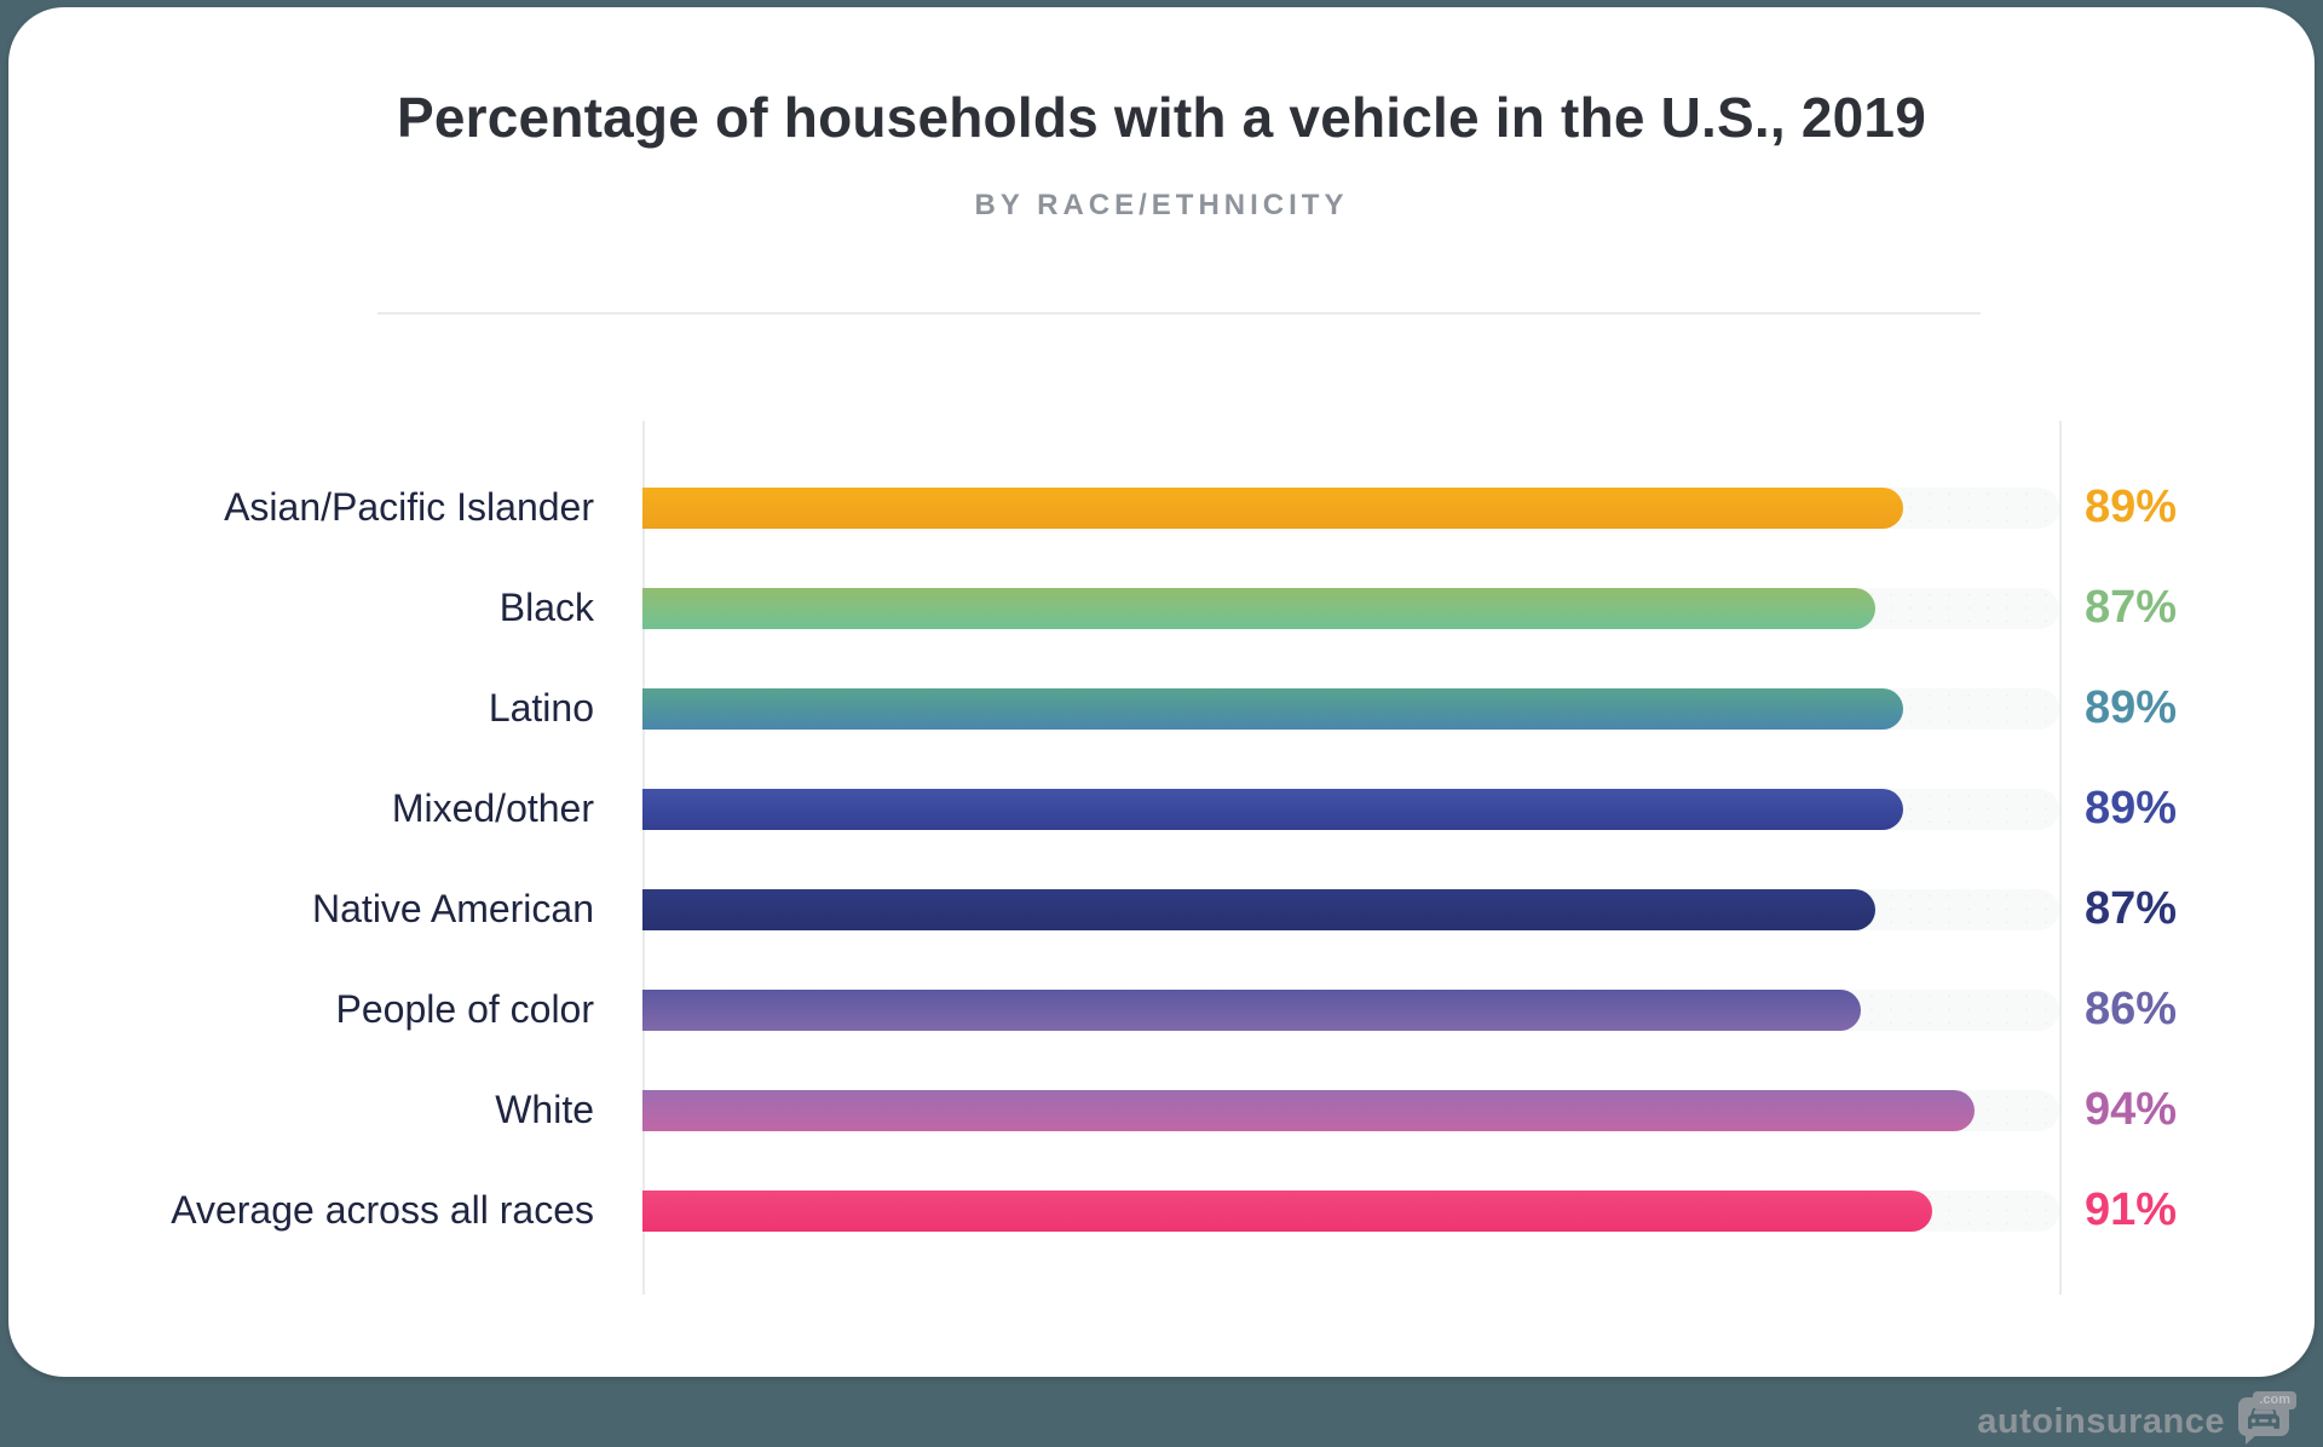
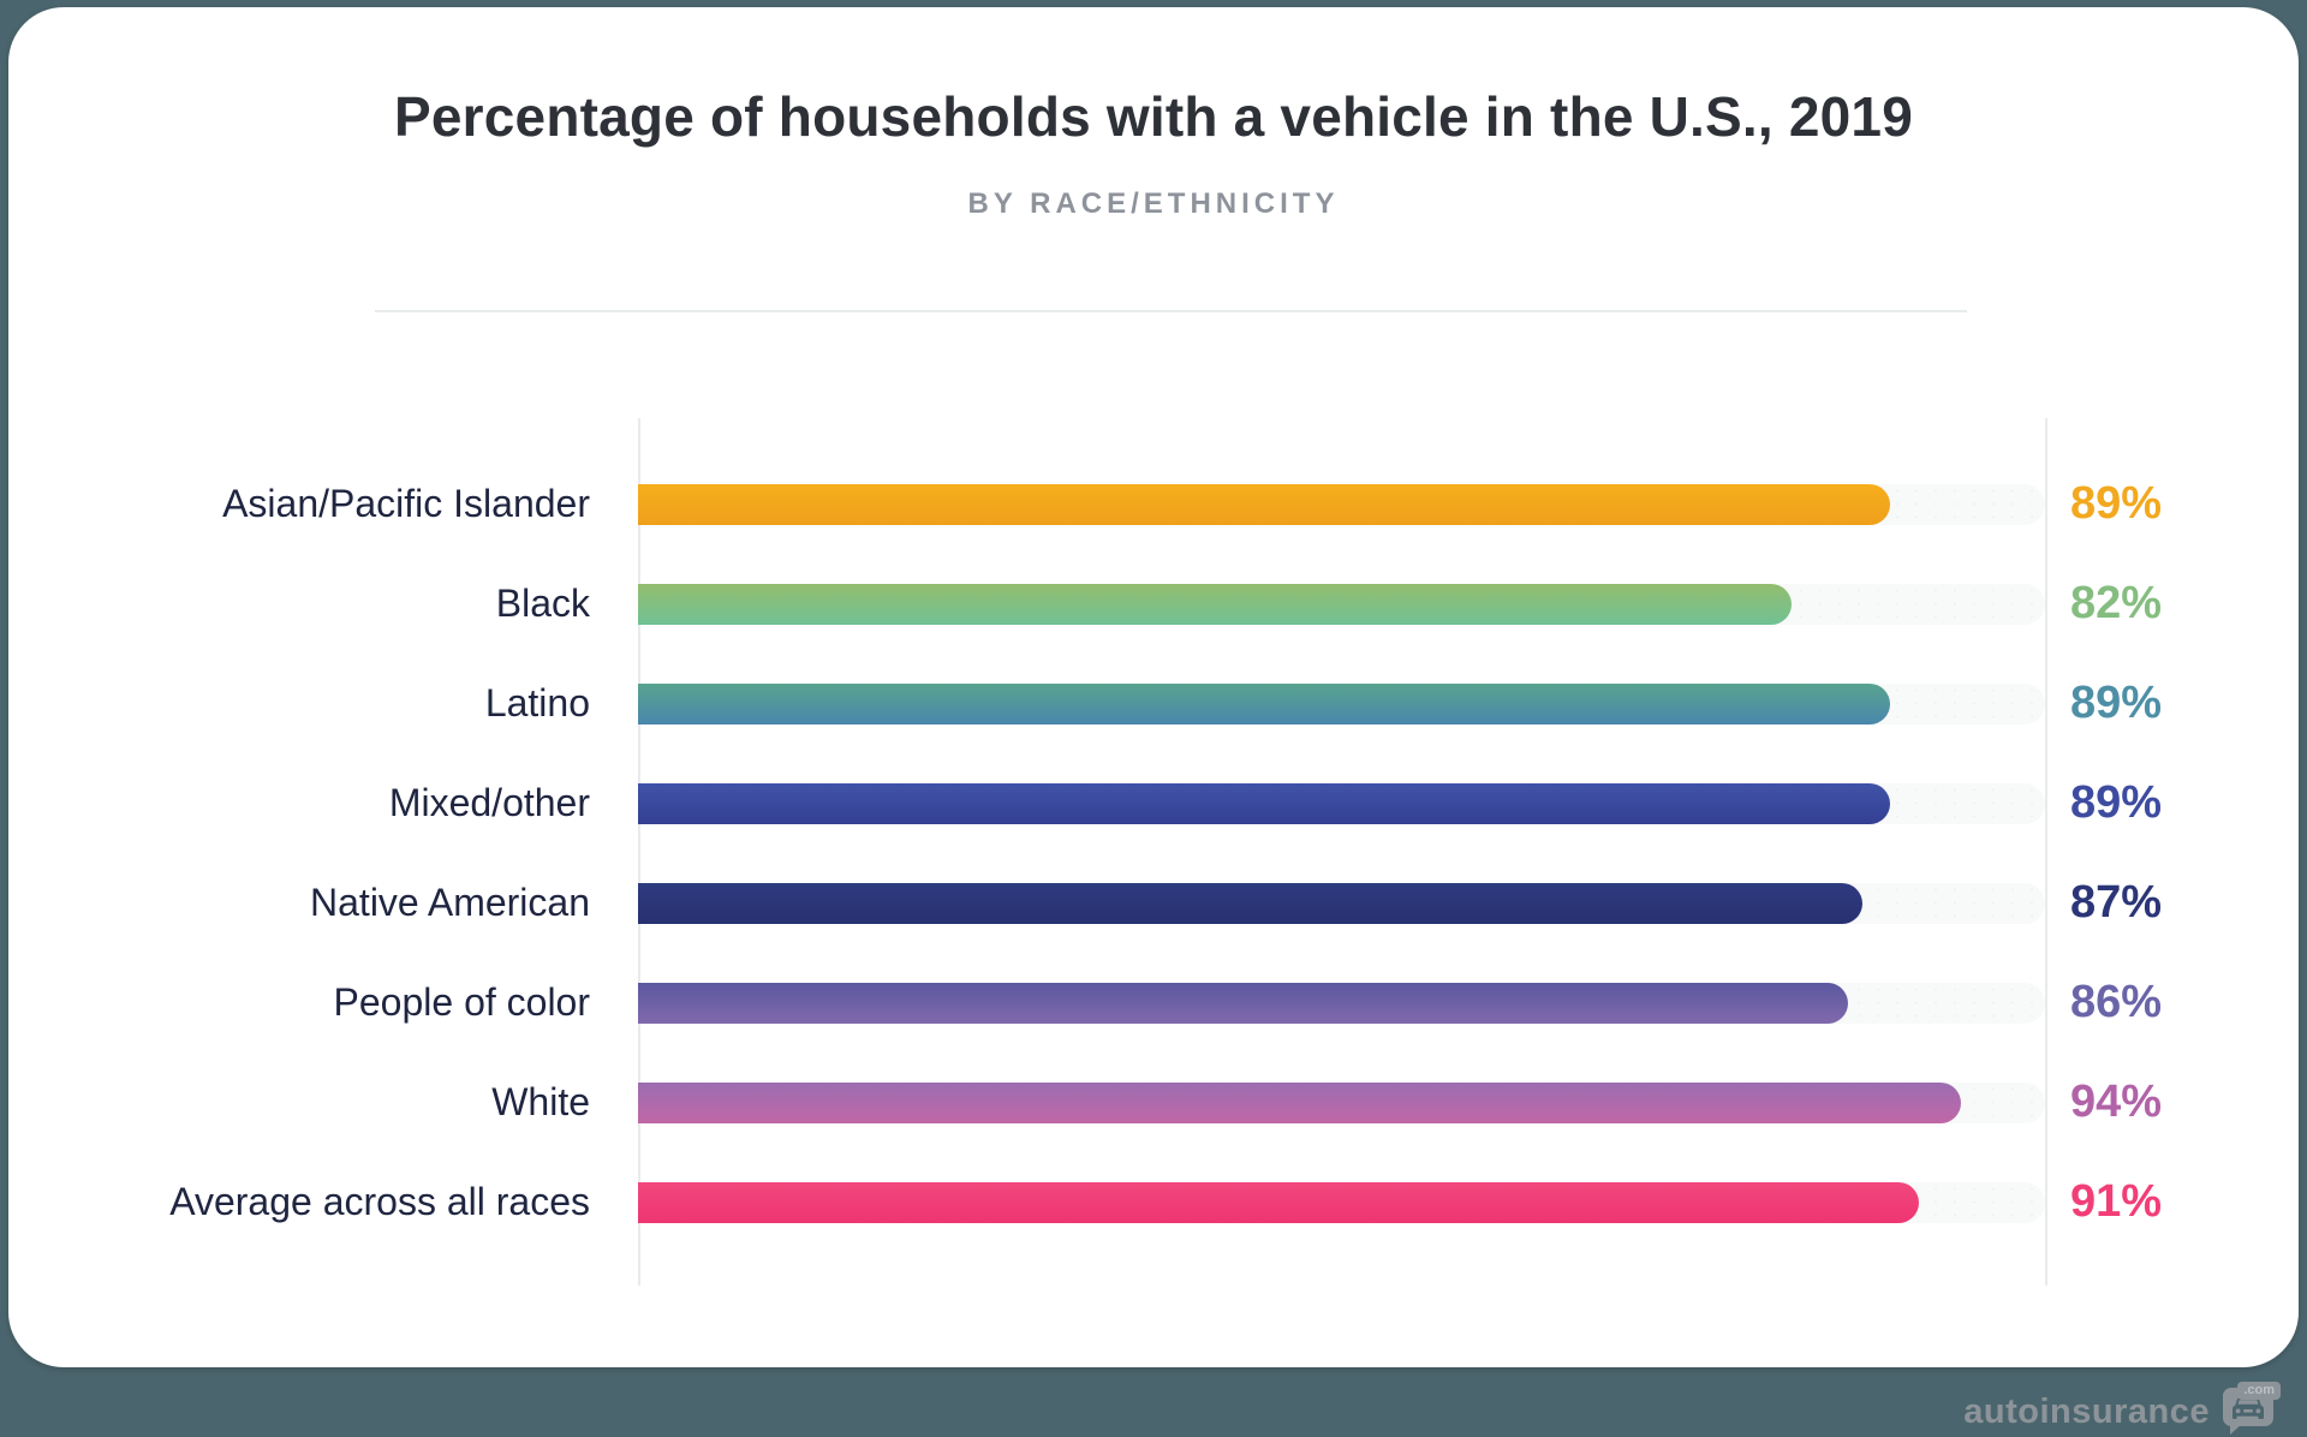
Black: 87% -> 82%
